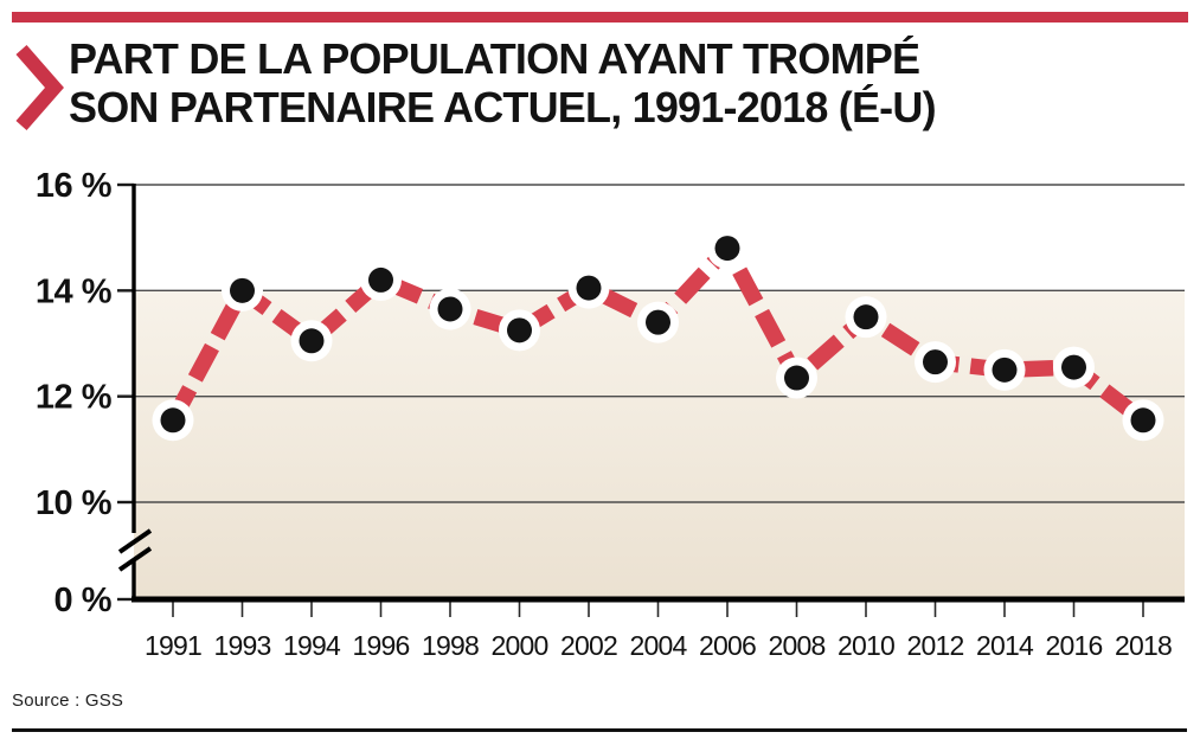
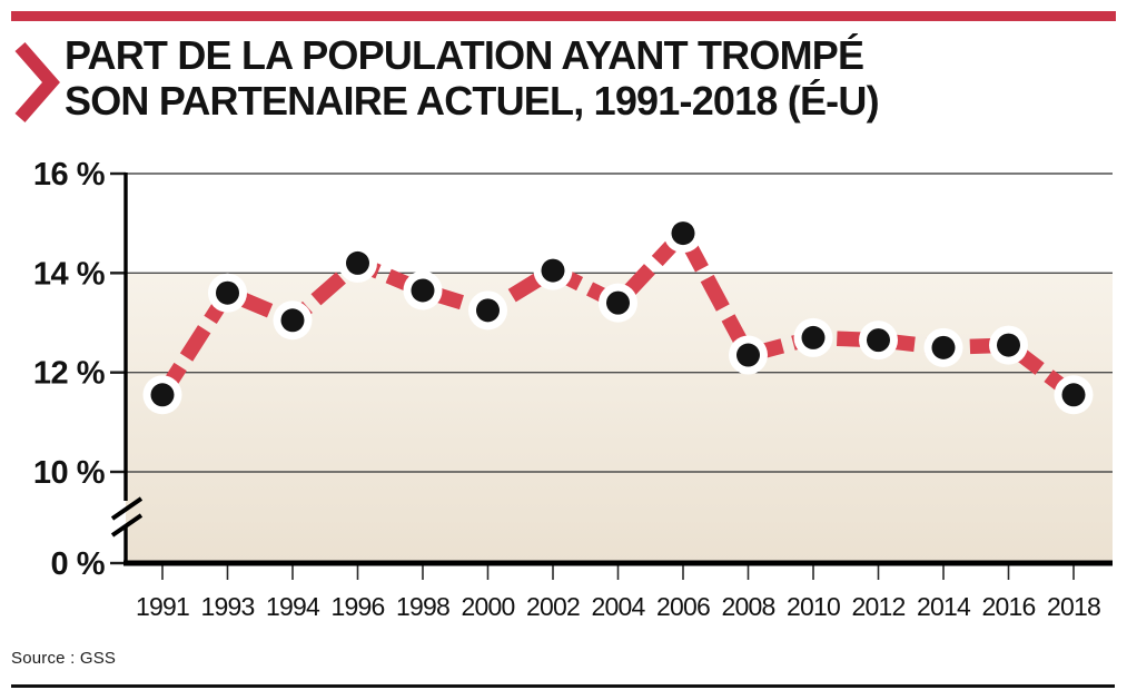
1993: 14.0% -> 13.6%
2010: 13.5% -> 12.7%
